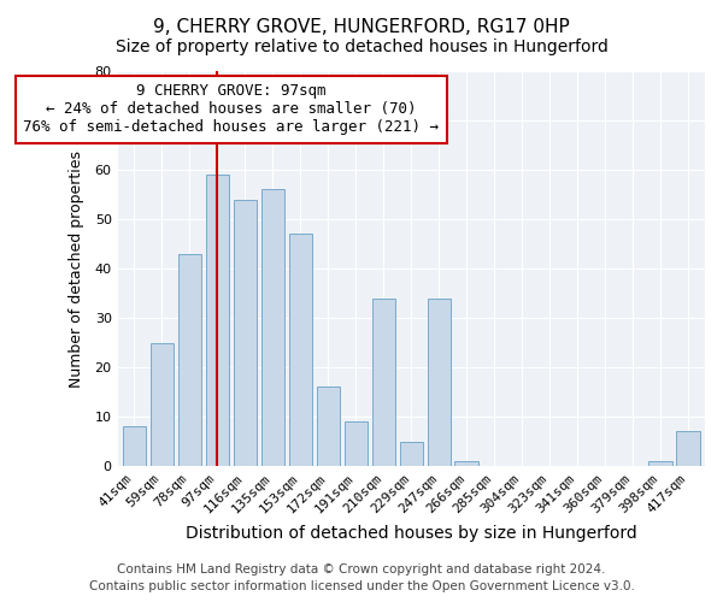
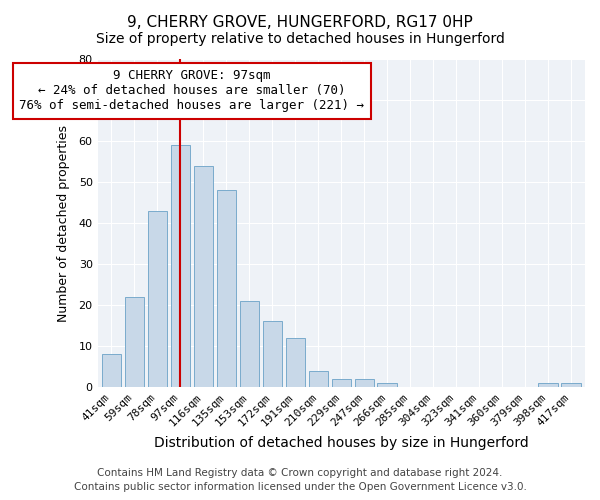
59sqm: 25 -> 22
135sqm: 56 -> 48
153sqm: 47 -> 21
191sqm: 9 -> 12
210sqm: 34 -> 4
229sqm: 5 -> 2
247sqm: 34 -> 2
417sqm: 7 -> 1
